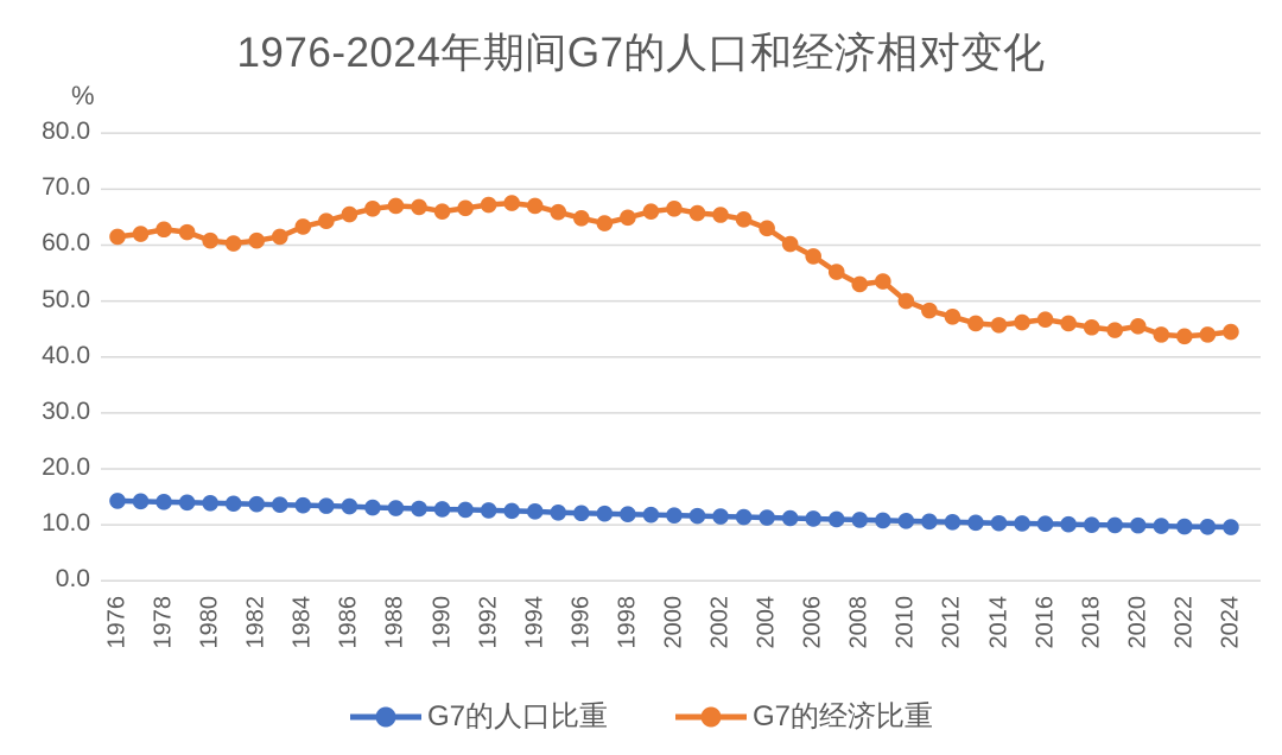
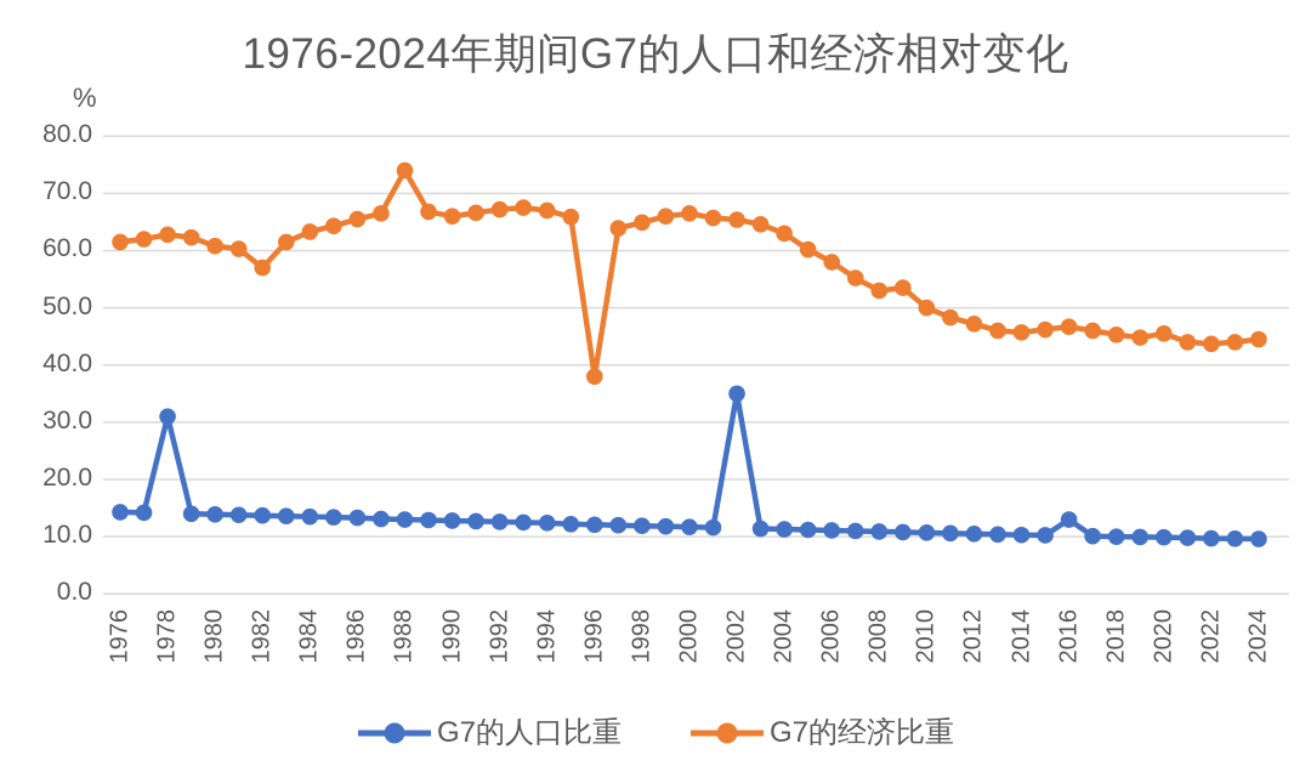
G7的人口比重/1978: 14 -> 31
G7的经济比重/1982: 61 -> 57
G7的经济比重/1988: 67 -> 74
G7的经济比重/1996: 65 -> 38
G7的人口比重/2002: 12 -> 35
G7的人口比重/2016: 10 -> 13
